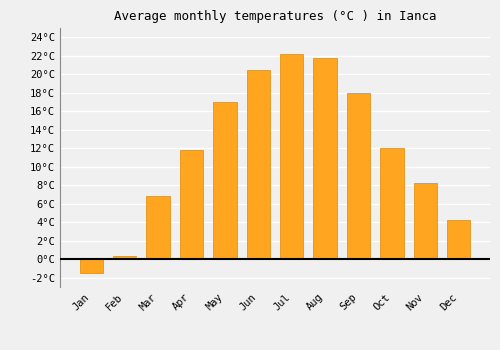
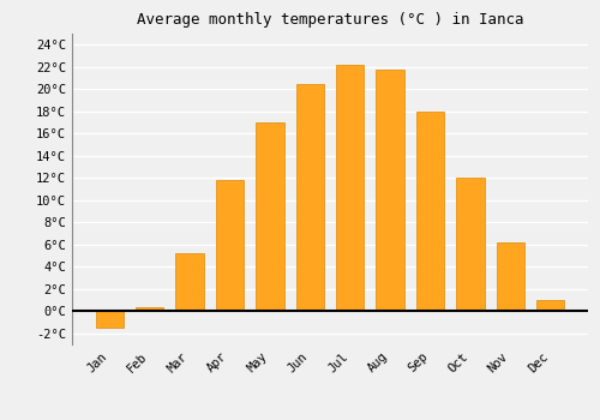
Mar: 6.8°C -> 5.2°C
Nov: 8.2°C -> 6.2°C
Dec: 4.2°C -> 1.0°C
